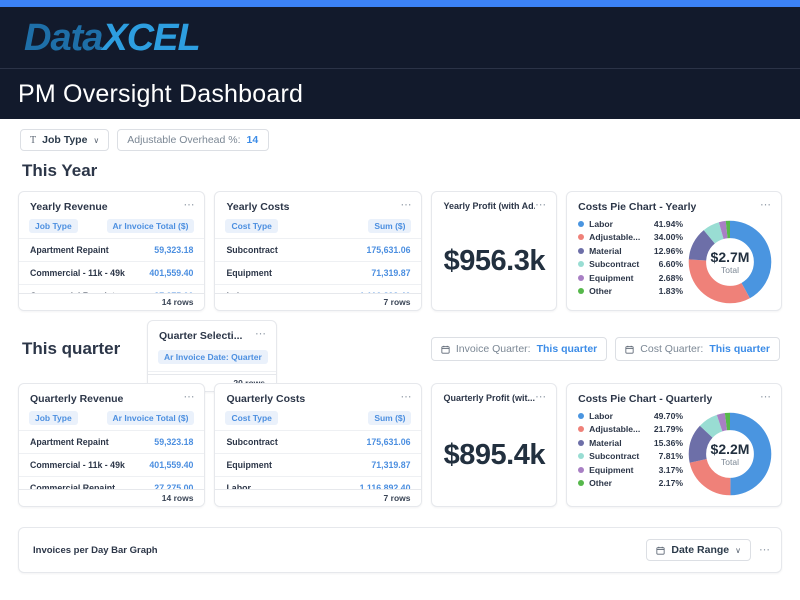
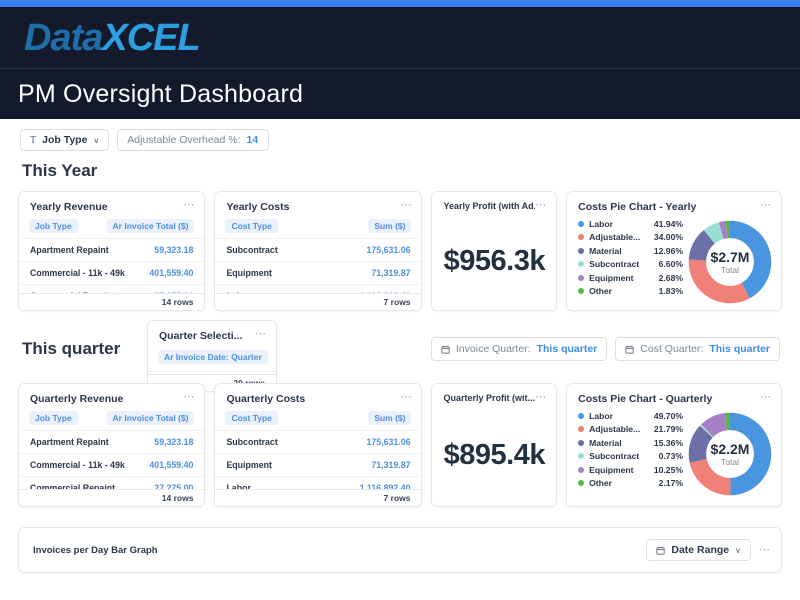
Costs Pie Chart - Quarterly/Subcontract: 7.81% -> 0.73%
Costs Pie Chart - Quarterly/Equipment: 3.17% -> 10.25%
